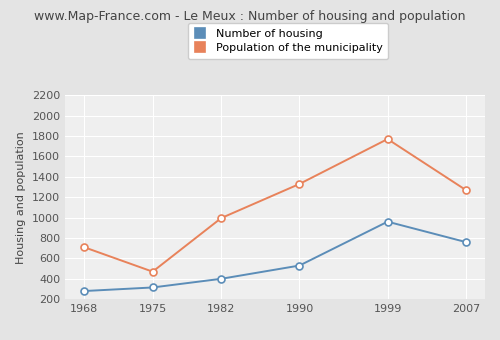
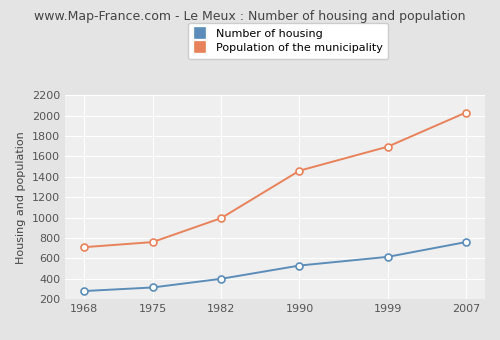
Population of the municipality/1975: 470 -> 760
Population of the municipality/1990: 1330 -> 1460
Number of housing/1999: 960 -> 620
Population of the municipality/1999: 1770 -> 1700
Population of the municipality/2007: 1270 -> 2030
